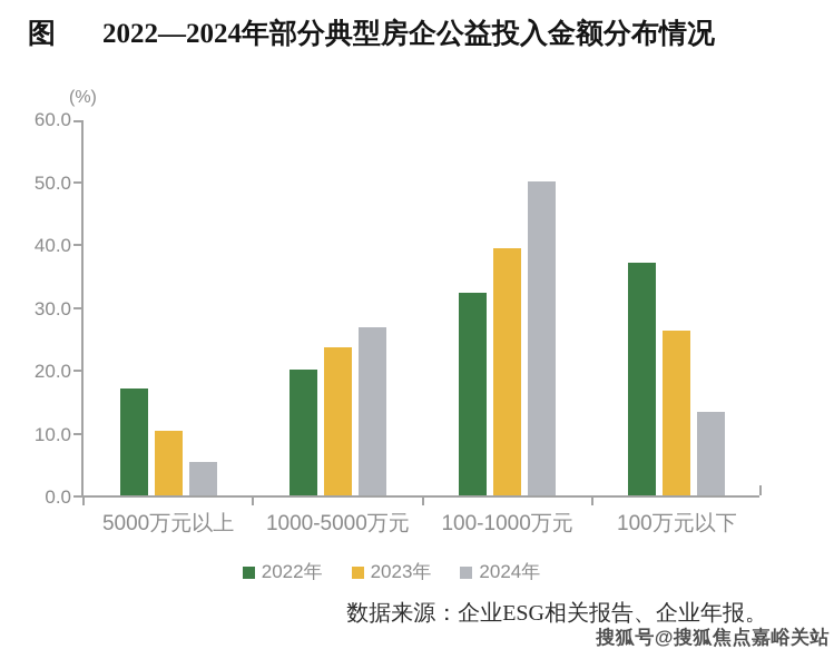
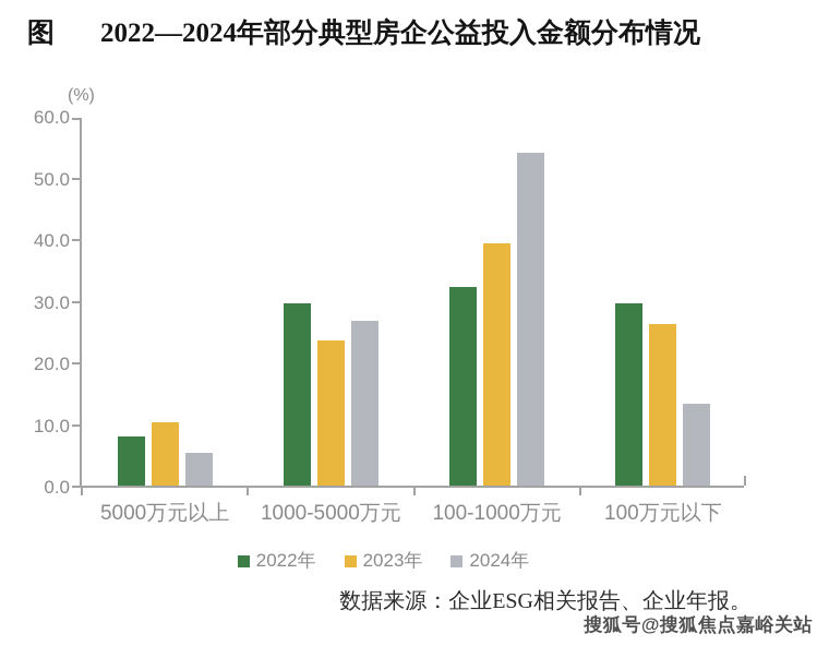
2022年/5000万元以上: 17 -> 8
2022年/1000-5000万元: 20 -> 30
2024年/100-1000万元: 50 -> 54
2022年/100万元以下: 37 -> 30
